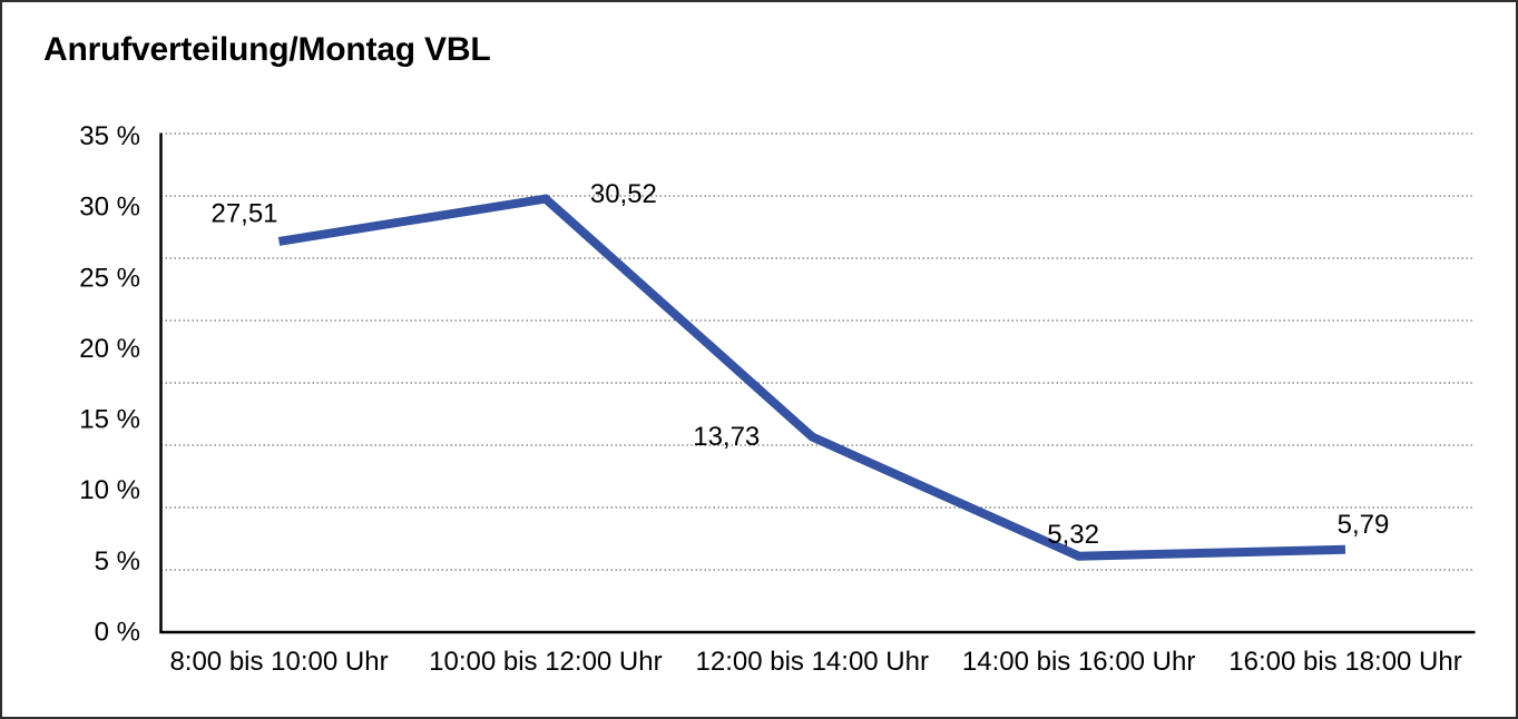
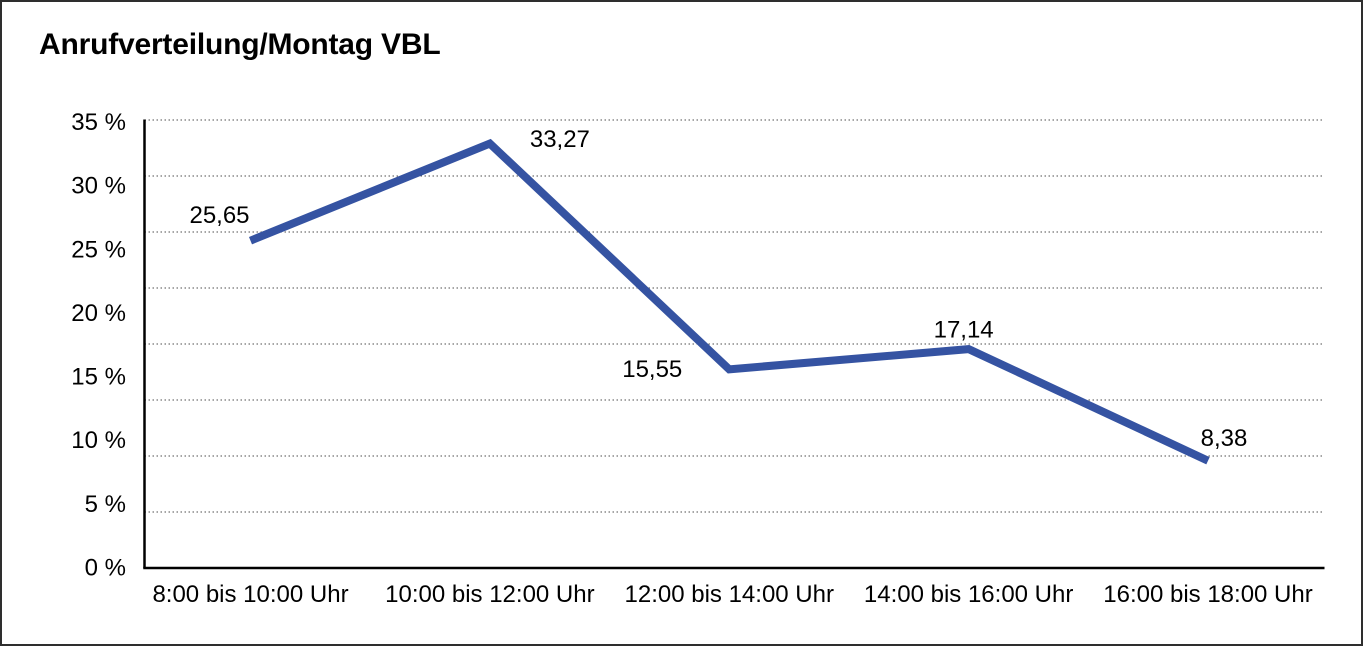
8:00 bis 10:00 Uhr: 27,51 -> 25,65
10:00 bis 12:00 Uhr: 30,52 -> 33,27
12:00 bis 14:00 Uhr: 13,73 -> 15,55
14:00 bis 16:00 Uhr: 5,32 -> 17,14
16:00 bis 18:00 Uhr: 5,79 -> 8,38
